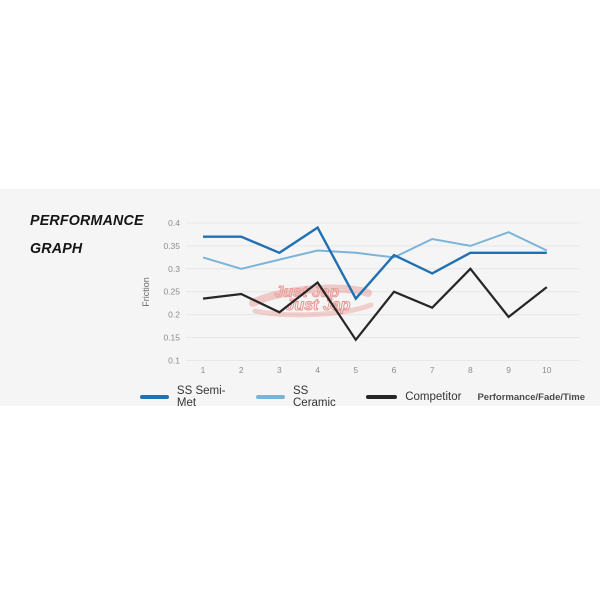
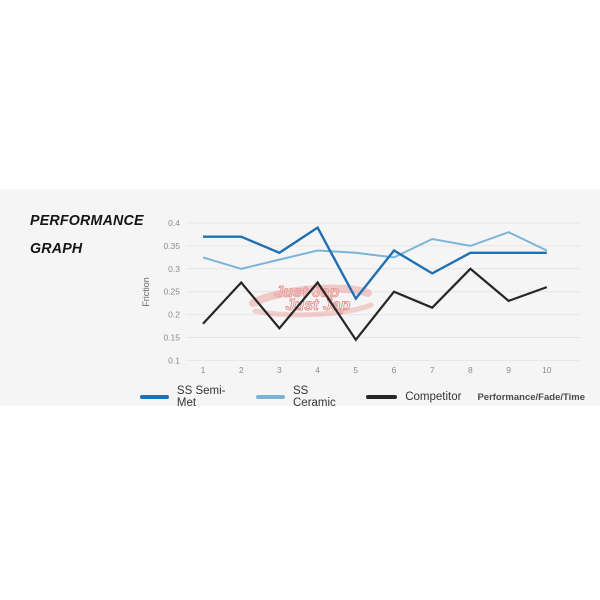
Competitor/1: 0.23 -> 0.18
Competitor/2: 0.24 -> 0.27
Competitor/3: 0.20 -> 0.17
SS Semi-Met/6: 0.33 -> 0.34
Competitor/9: 0.20 -> 0.23
